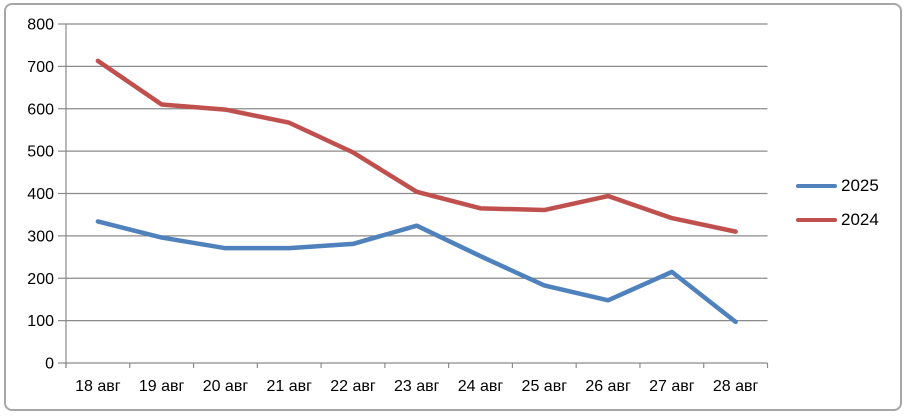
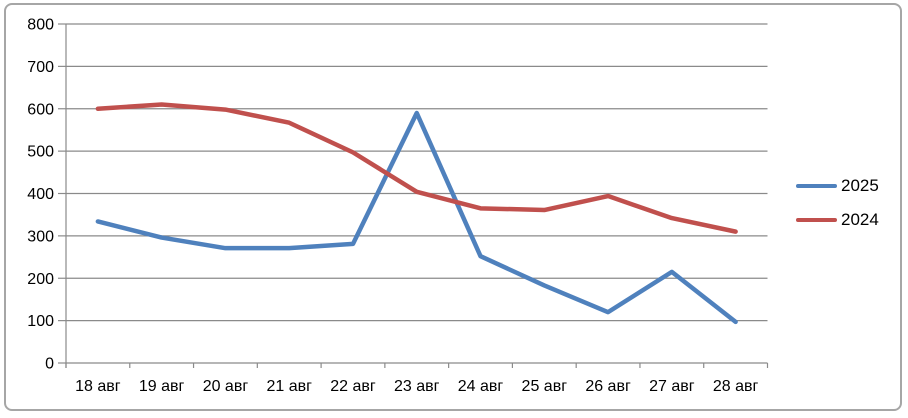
2024/18 авг: 710 -> 600
2025/23 авг: 320 -> 590
2025/26 авг: 150 -> 120
